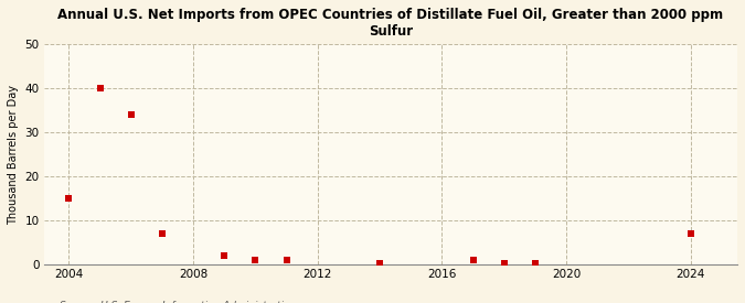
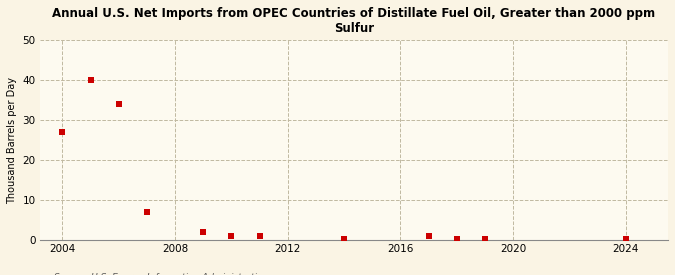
2004: 15.0 -> 27.0
2024: 7.0 -> 0.2
